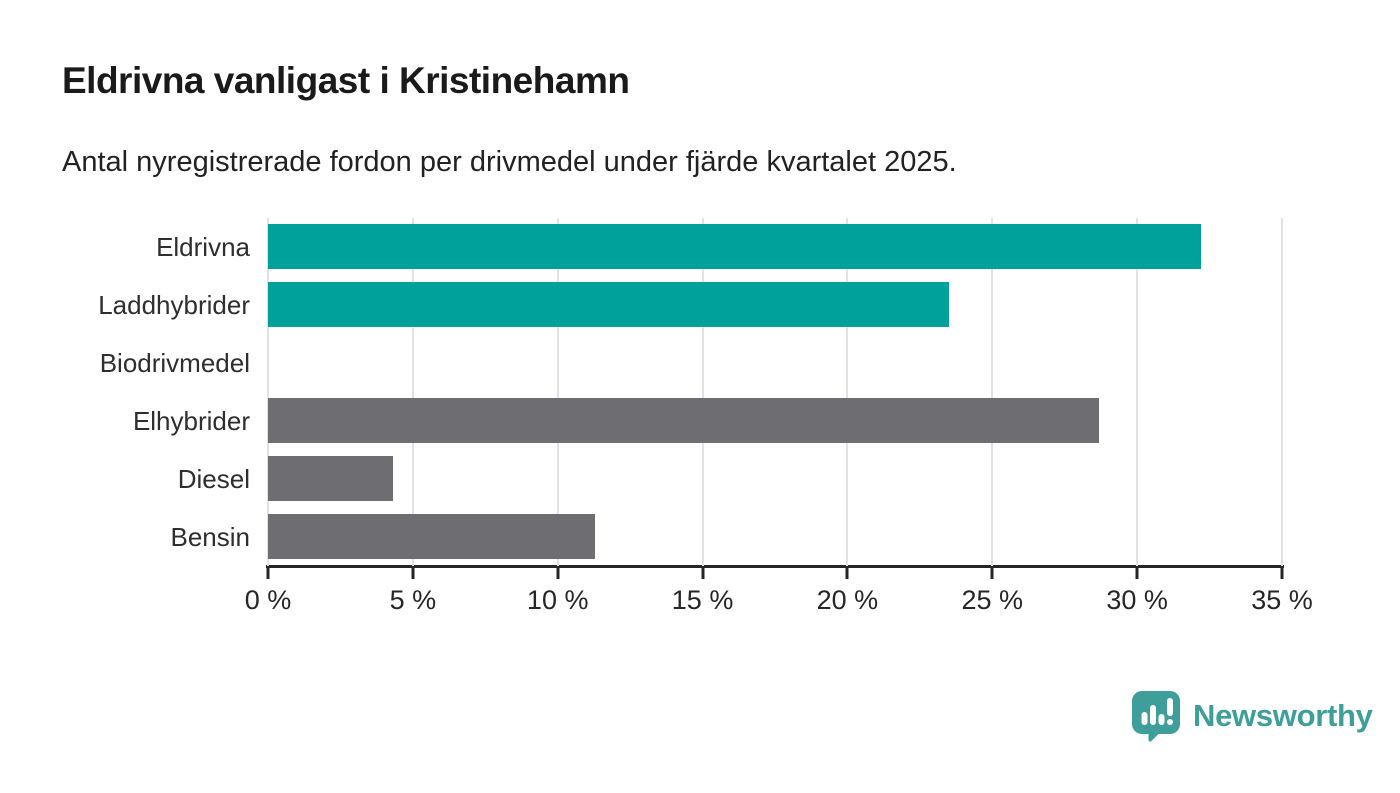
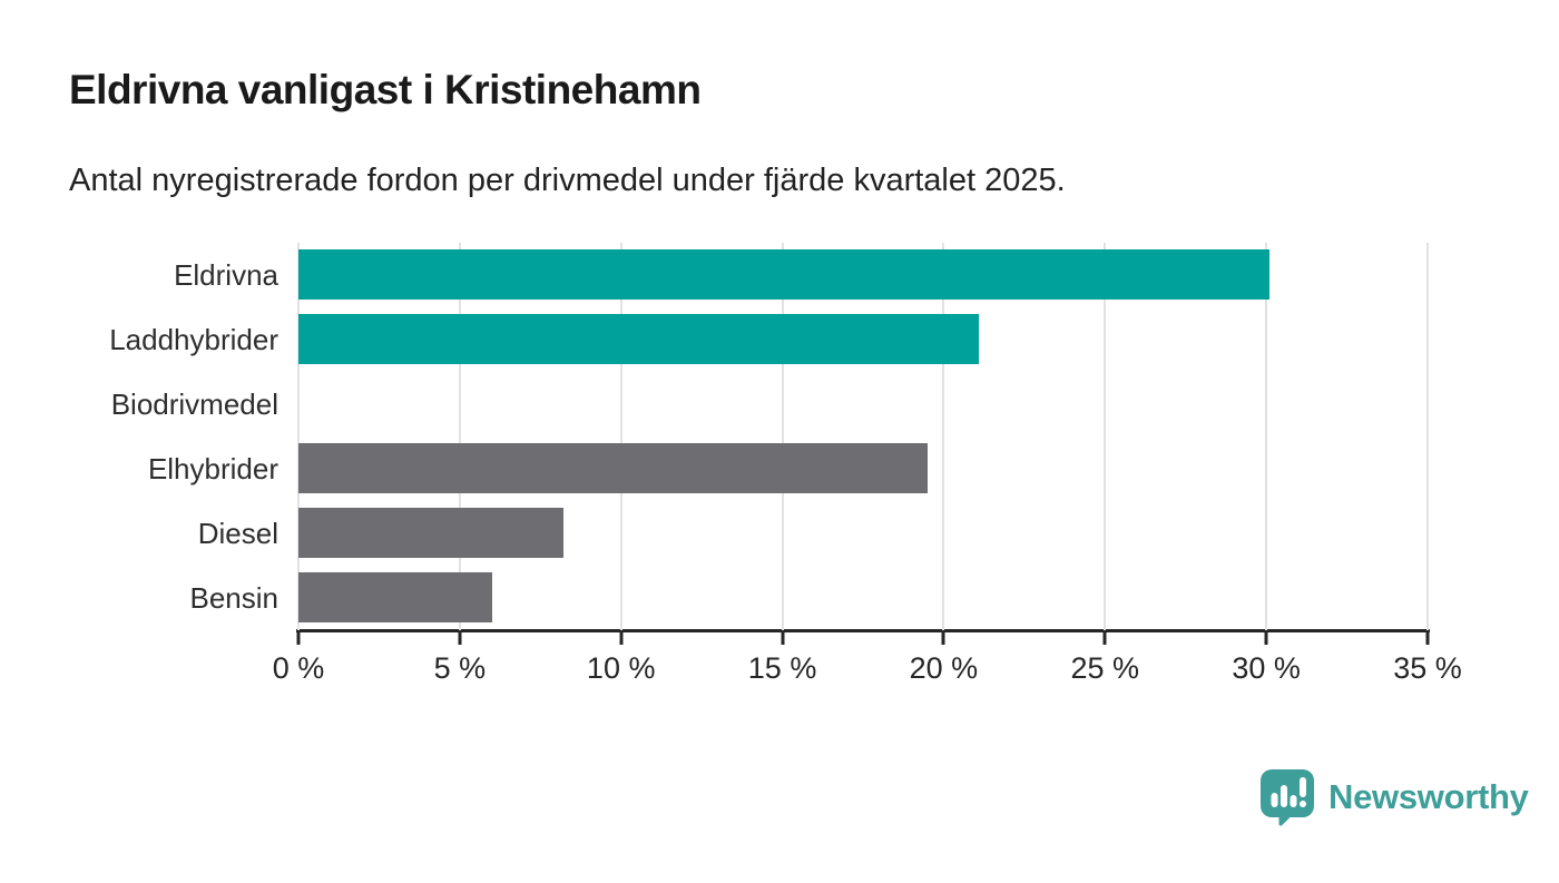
Eldrivna: 32.2% -> 30.1%
Laddhybrider: 23.5% -> 21.1%
Elhybrider: 28.7% -> 19.5%
Diesel: 4.3% -> 8.2%
Bensin: 11.3% -> 6.0%
